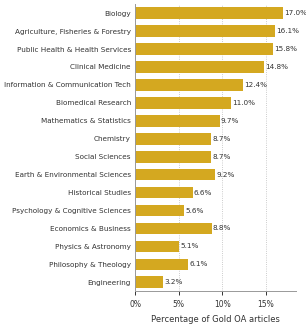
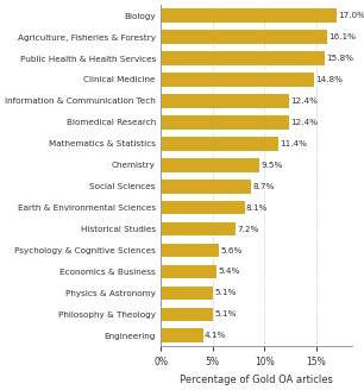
Biomedical Research: 11.0% -> 12.4%
Mathematics & Statistics: 9.7% -> 11.4%
Chemistry: 8.7% -> 9.5%
Earth & Environmental Sciences: 9.2% -> 8.1%
Historical Studies: 6.6% -> 7.2%
Economics & Business: 8.8% -> 5.4%
Philosophy & Theology: 6.1% -> 5.1%
Engineering: 3.2% -> 4.1%
